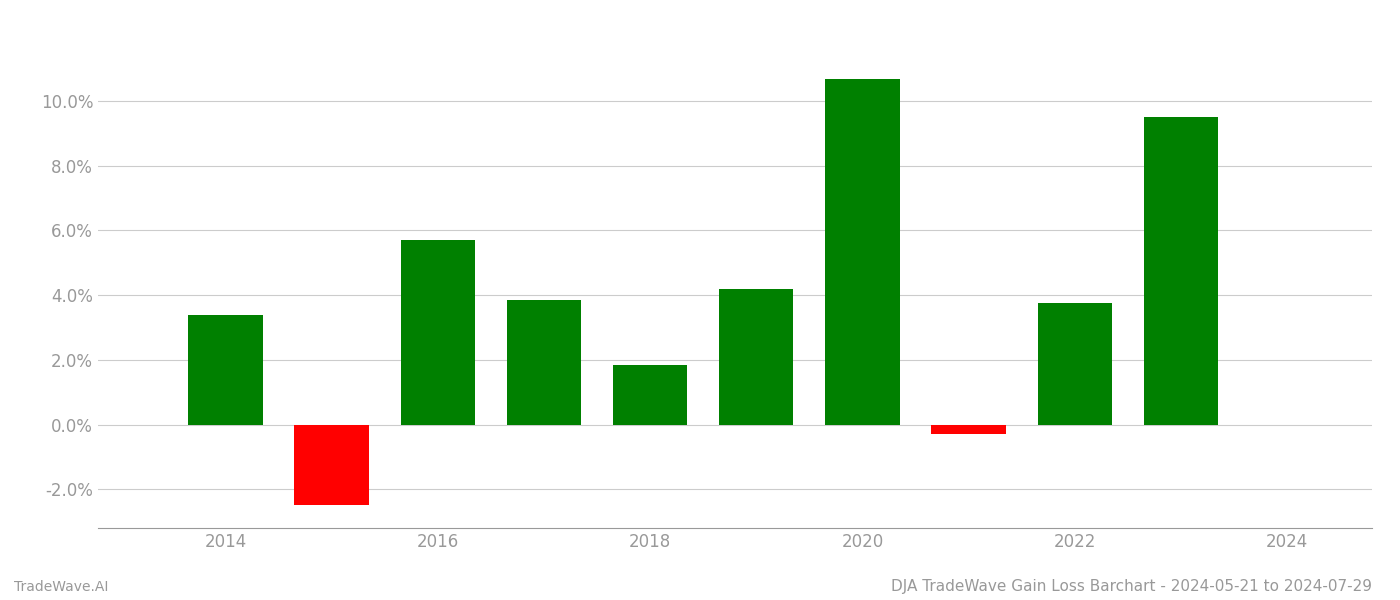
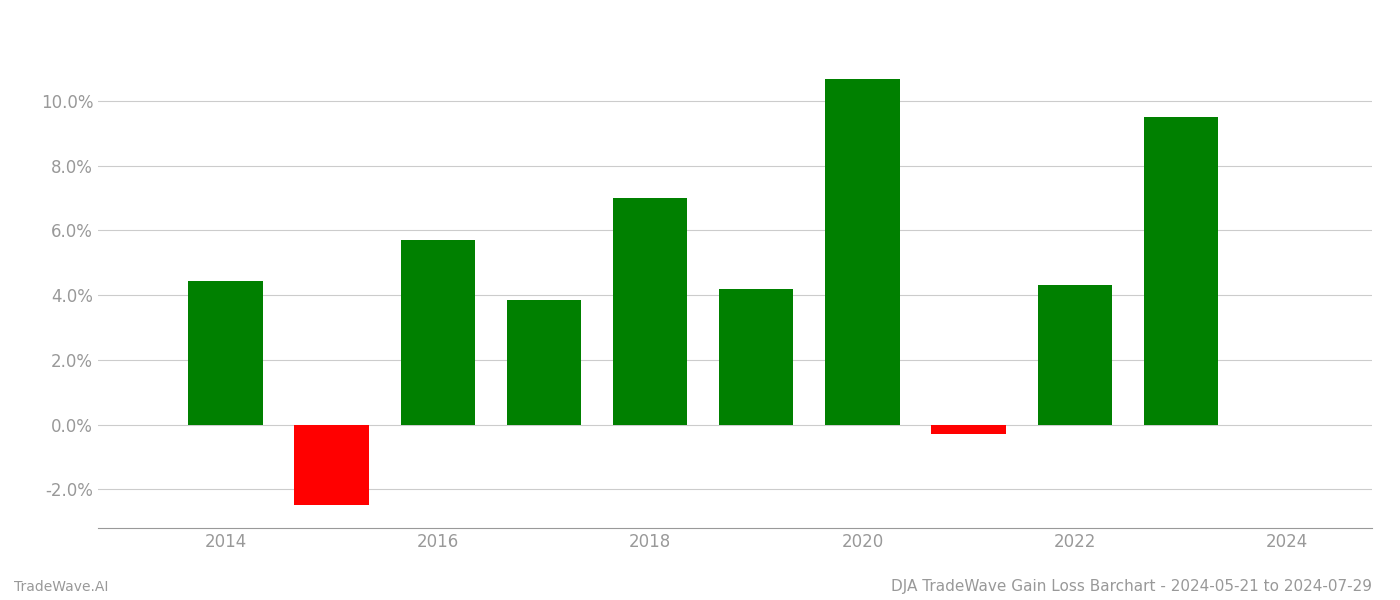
2014: 3.40% -> 4.45%
2018: 1.85% -> 7.00%
2022: 3.75% -> 4.30%
